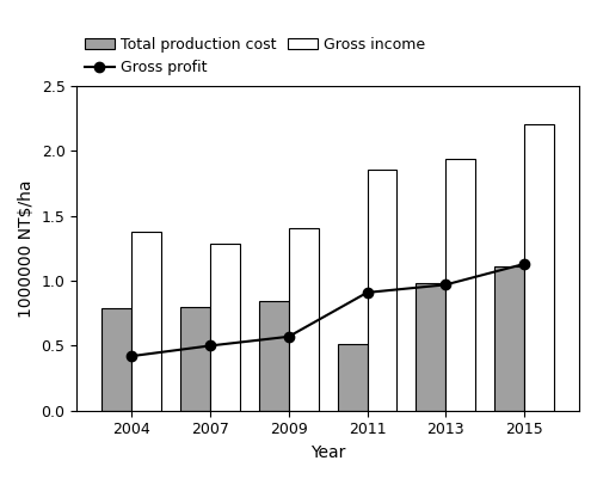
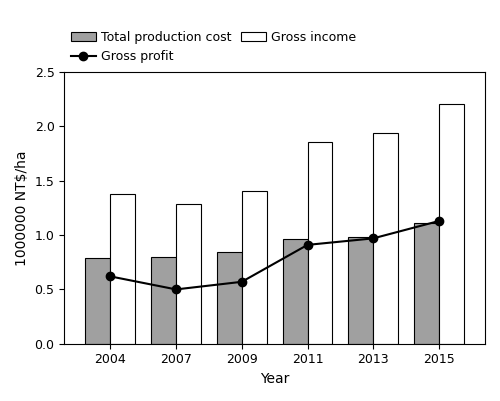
Gross profit/2004: 0.42 -> 0.62
Total production cost/2011: 0.51 -> 0.96
